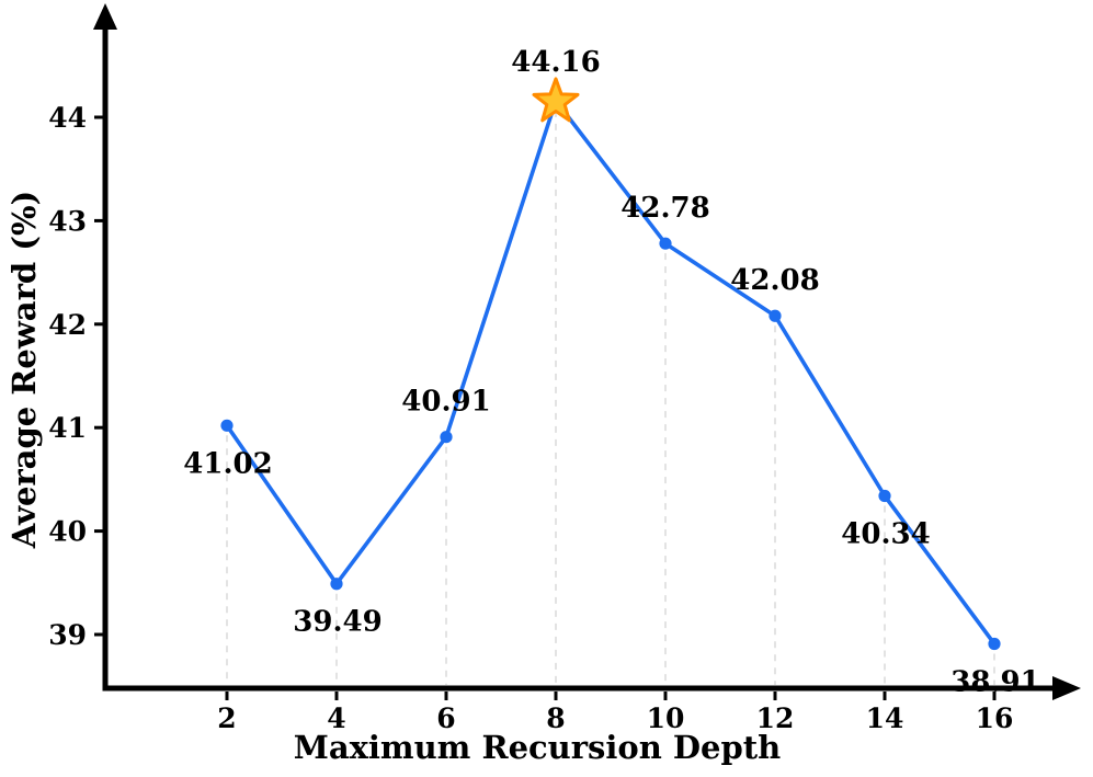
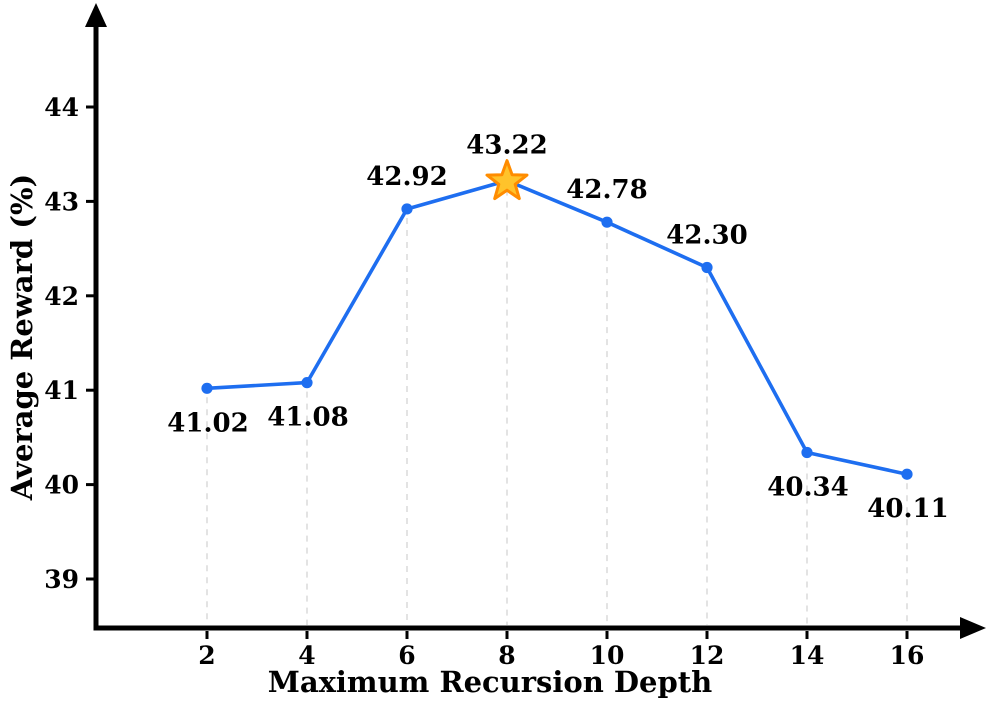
4: 39.49 -> 41.08
6: 40.91 -> 42.92
8: 44.16 -> 43.22
12: 42.08 -> 42.30
16: 38.91 -> 40.11
